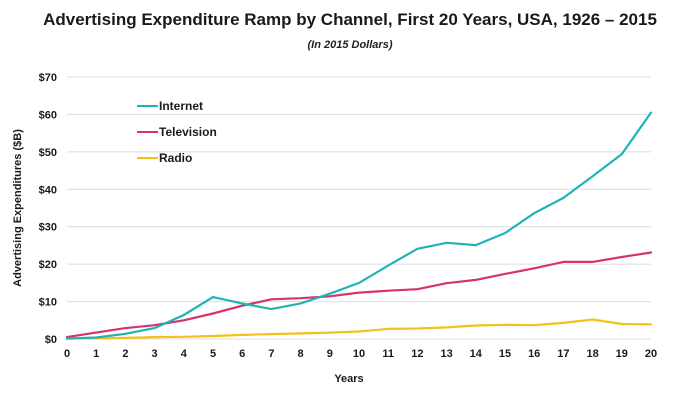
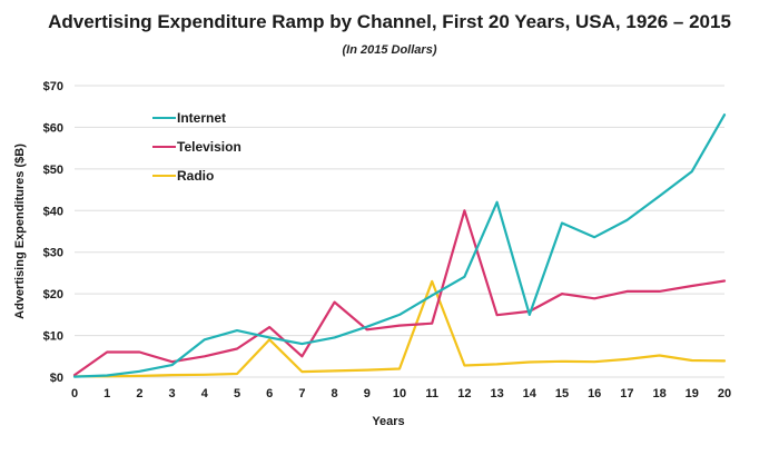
Television/1: $2 -> $6
Television/2: $3 -> $6
Internet/4: $6 -> $9
Television/6: $9 -> $12
Radio/6: $1 -> $9
Television/7: $11 -> $5
Television/8: $11 -> $18
Radio/11: $3 -> $23
Television/12: $13 -> $40
Internet/13: $26 -> $42
Internet/14: $25 -> $15
Internet/15: $28 -> $37
Television/15: $17 -> $20
Internet/20: $60 -> $63
